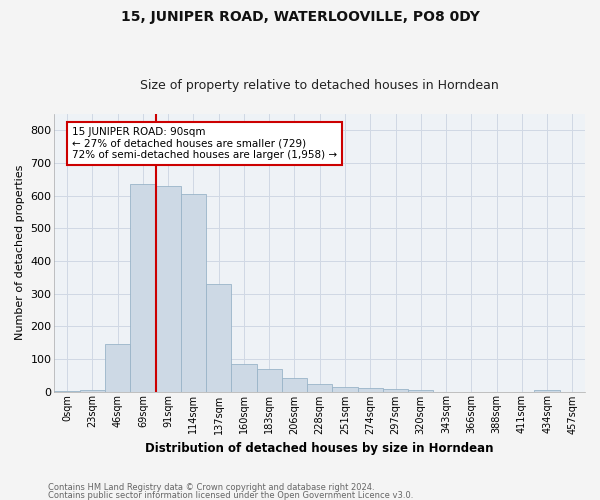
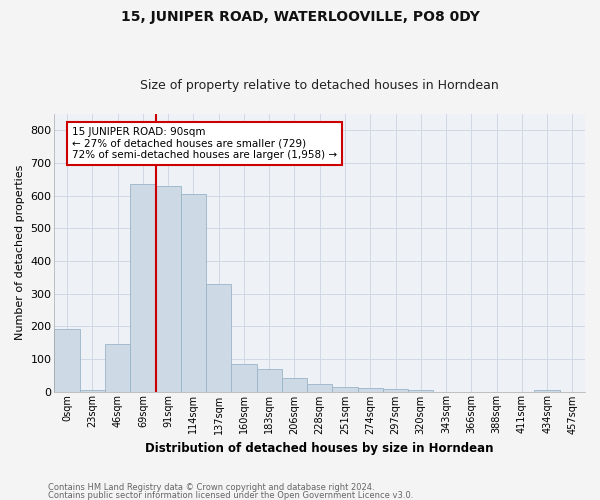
0sqm: 2 -> 190
